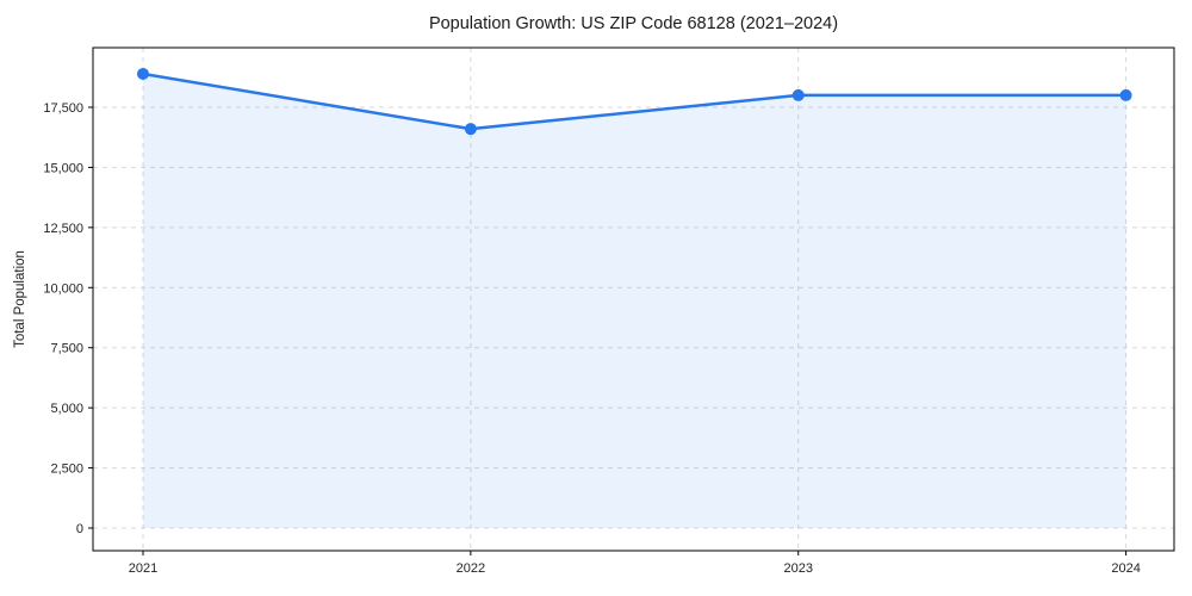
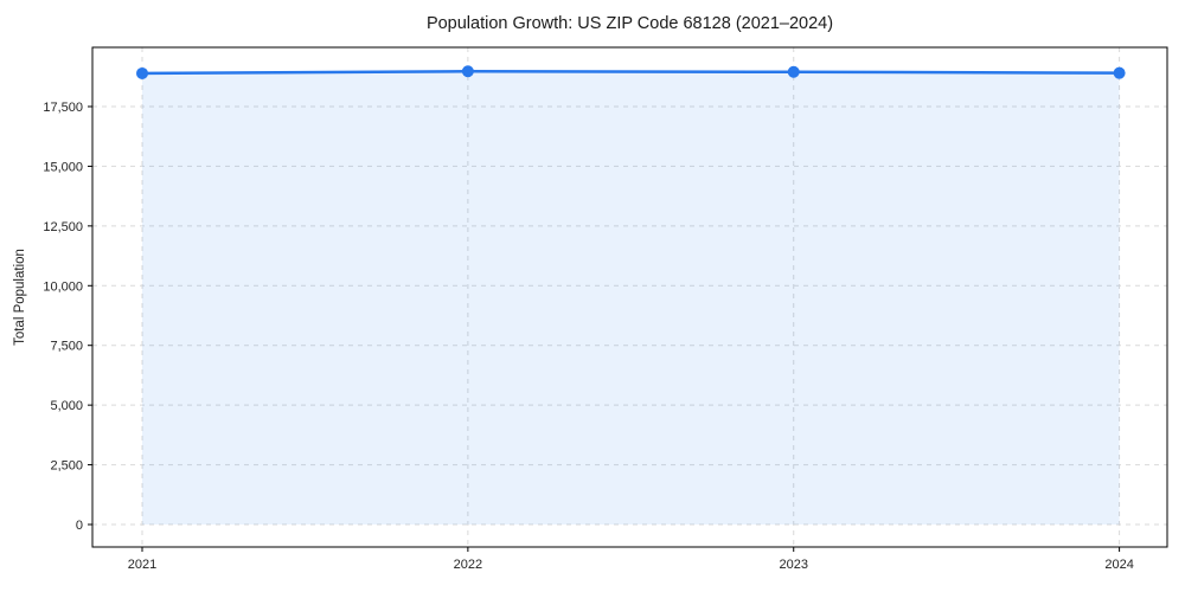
2022: 16600 -> 19000
2023: 18000 -> 19000
2024: 18000 -> 18900
